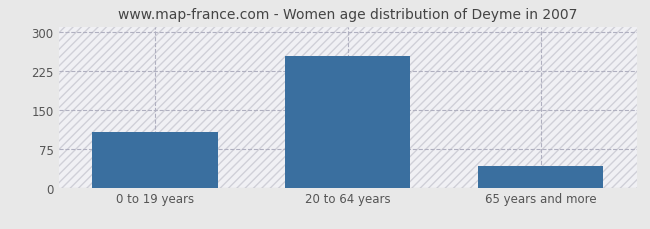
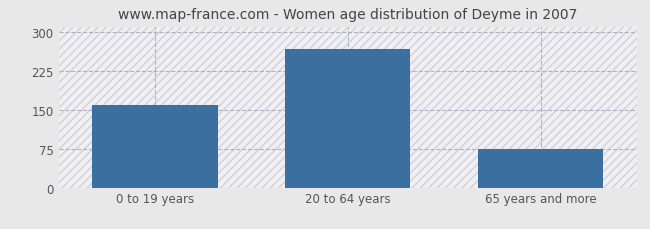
0 to 19 years: 108 -> 160
20 to 64 years: 253 -> 266
65 years and more: 42 -> 74
